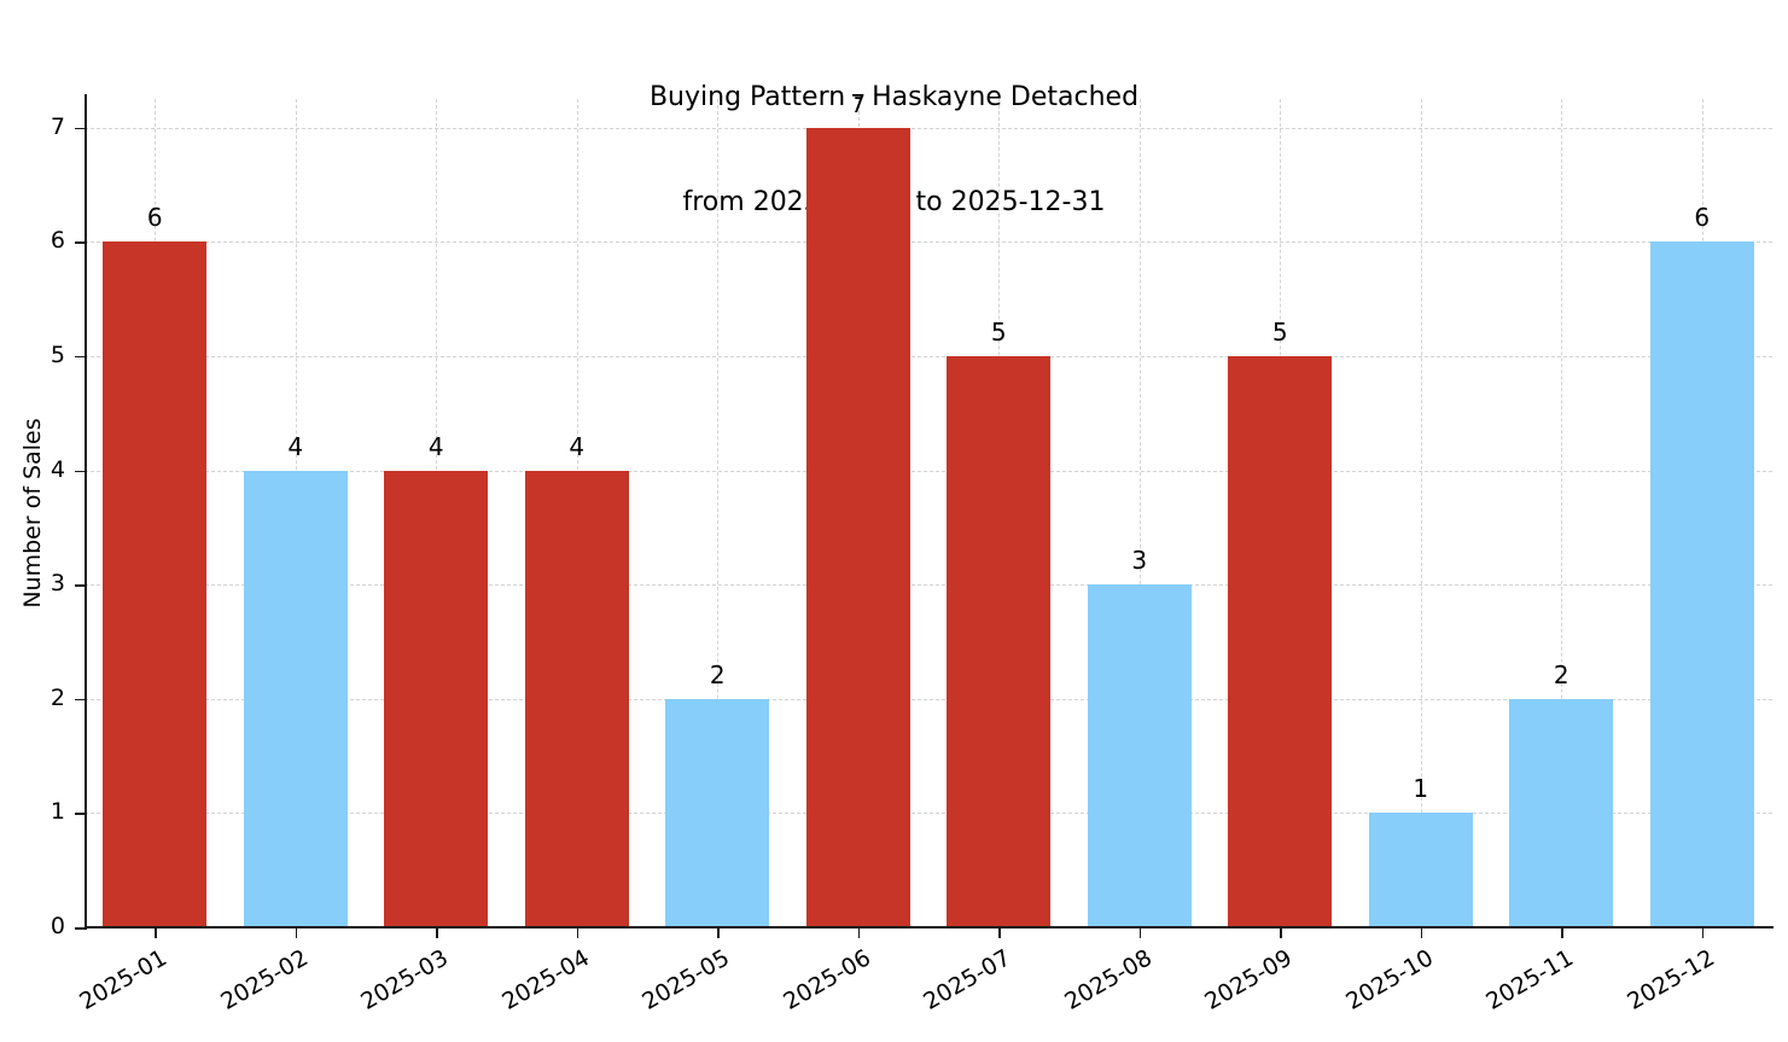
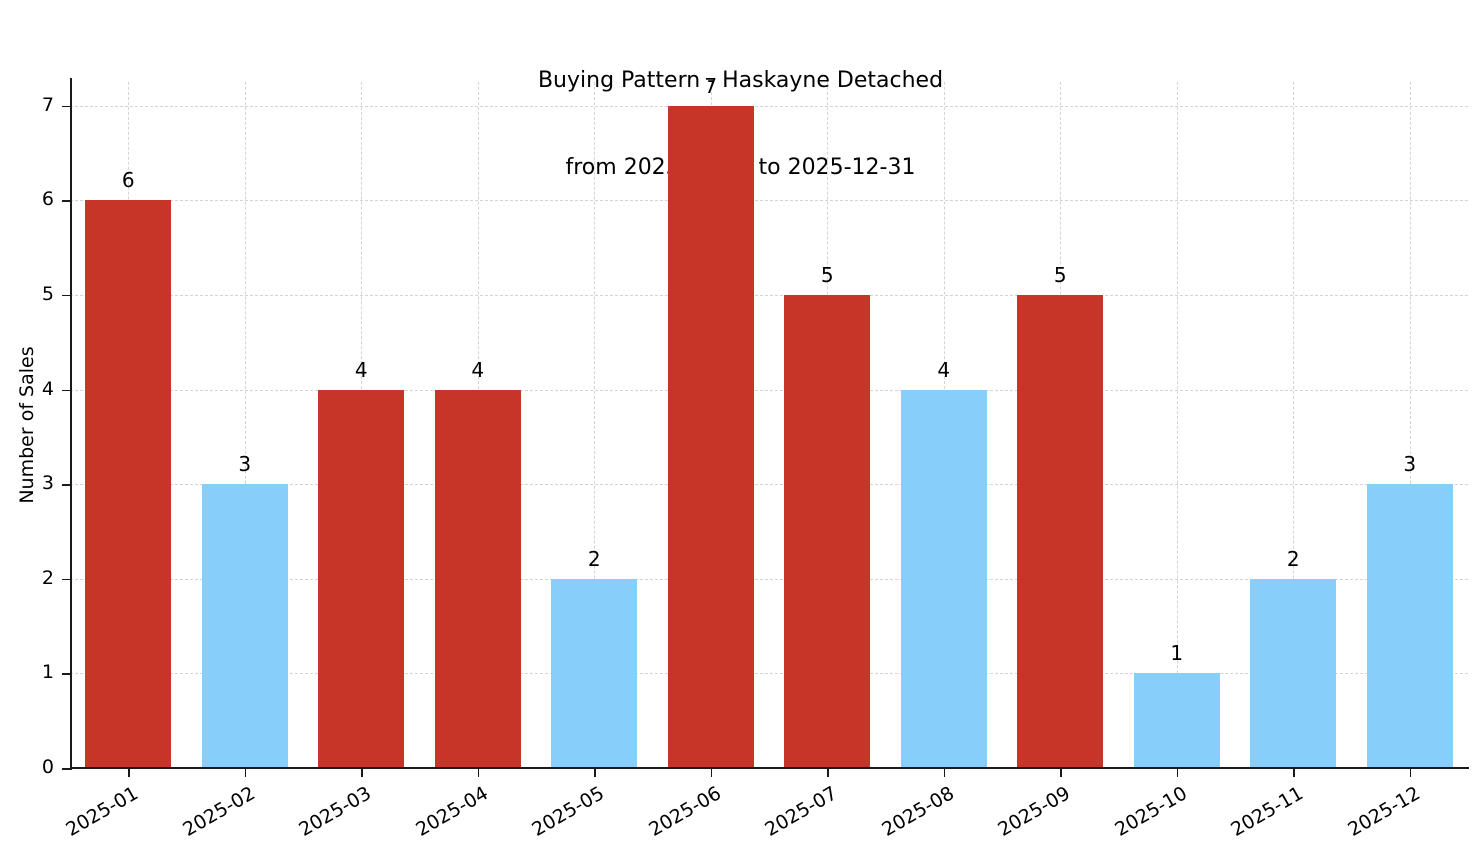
2025-02: 4 -> 3
2025-08: 3 -> 4
2025-12: 6 -> 3
